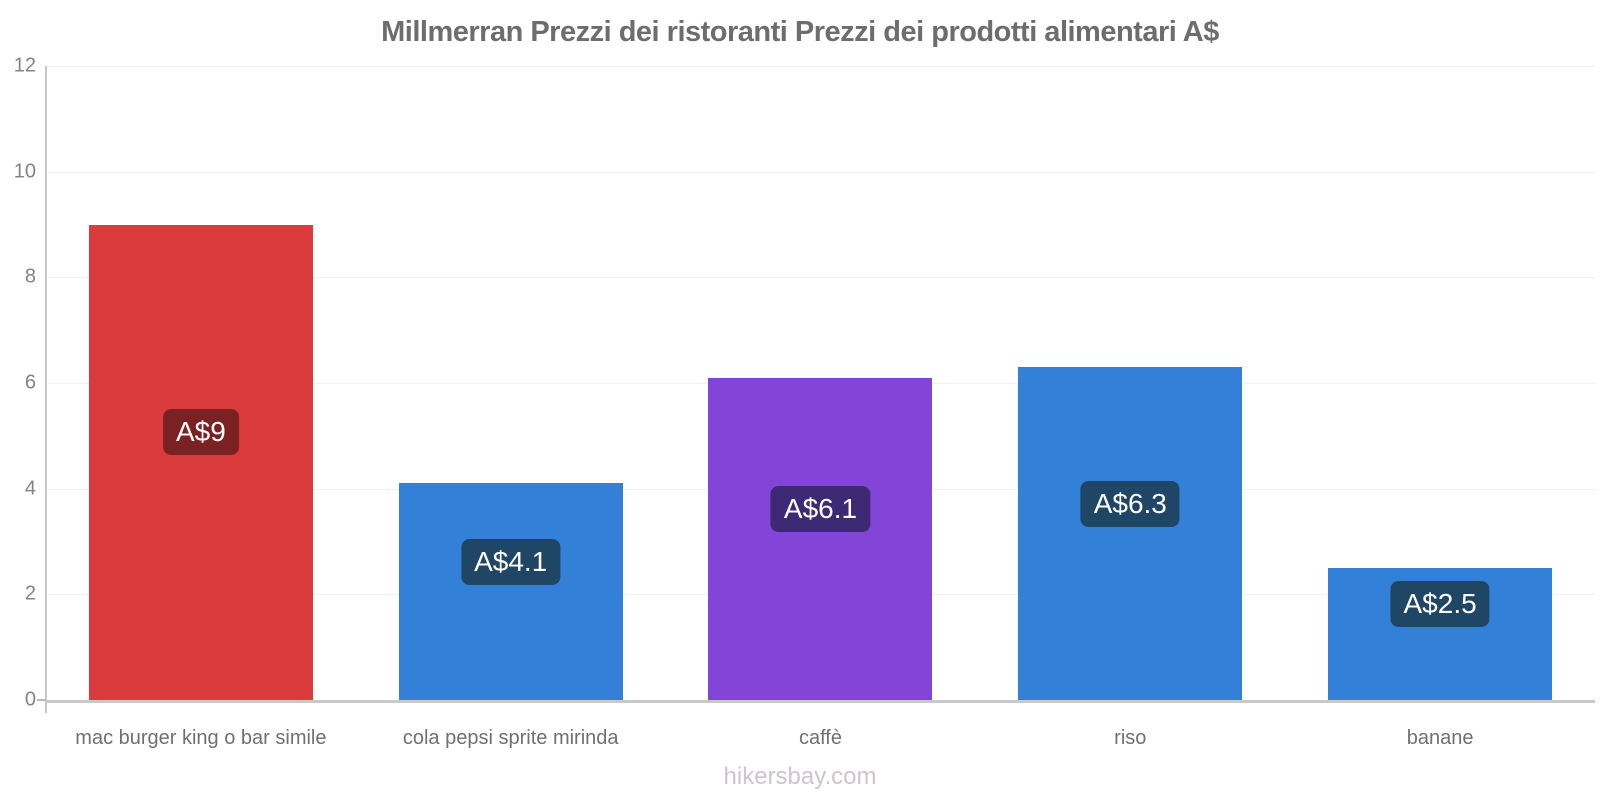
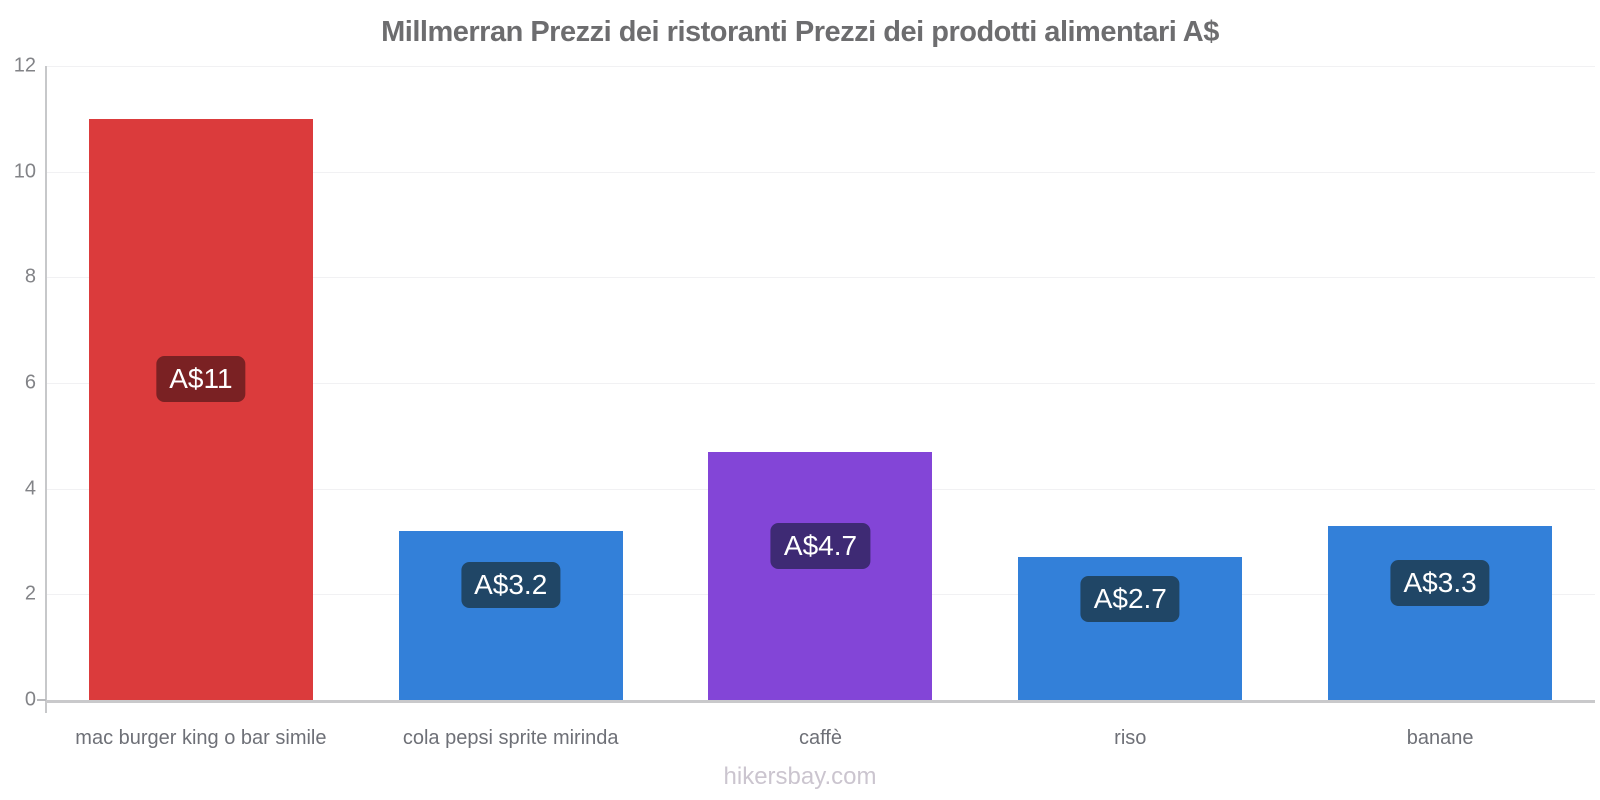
mac burger king o bar simile: 9 -> 11
cola pepsi sprite mirinda: 4.1 -> 3.2
caffè: 6.1 -> 4.7
riso: 6.3 -> 2.7
banane: 2.5 -> 3.3
